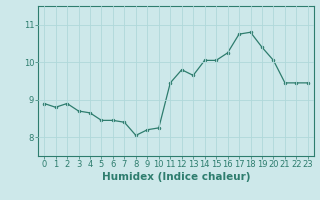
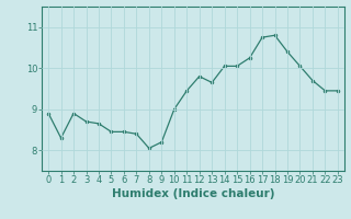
1: 8.80 -> 8.30
10: 8.25 -> 9.00
21: 9.45 -> 9.70
